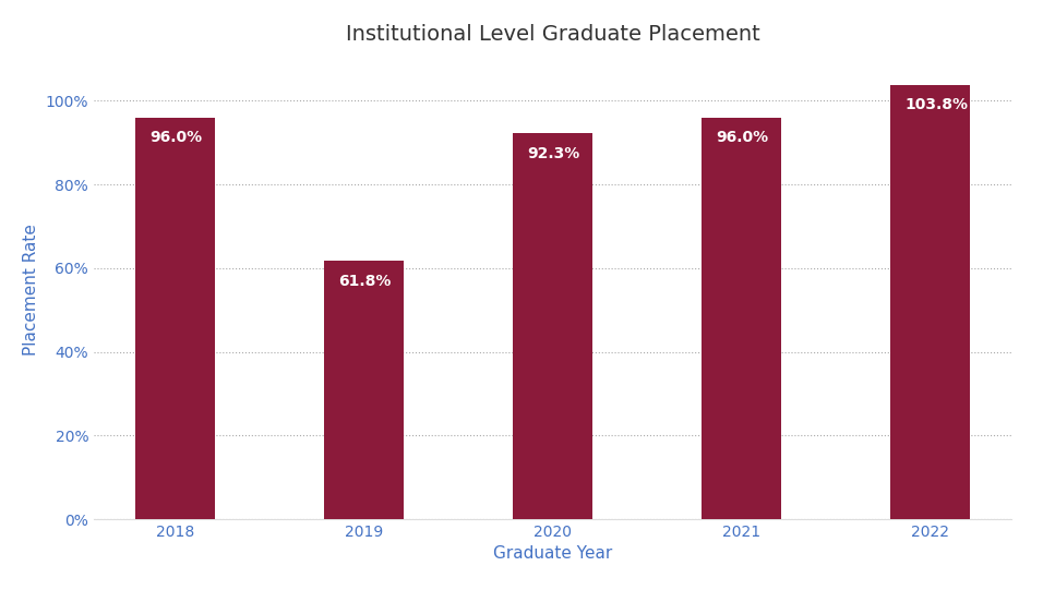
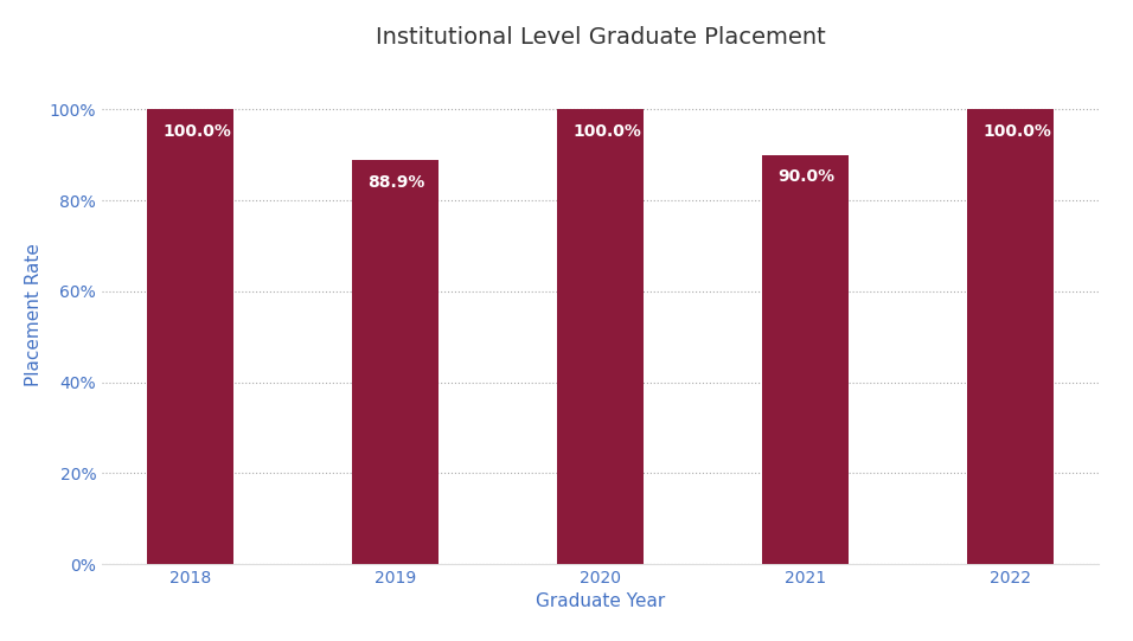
2018: 96.0% -> 100.0%
2019: 61.8% -> 88.9%
2020: 92.3% -> 100.0%
2021: 96.0% -> 90.0%
2022: 103.8% -> 100.0%
